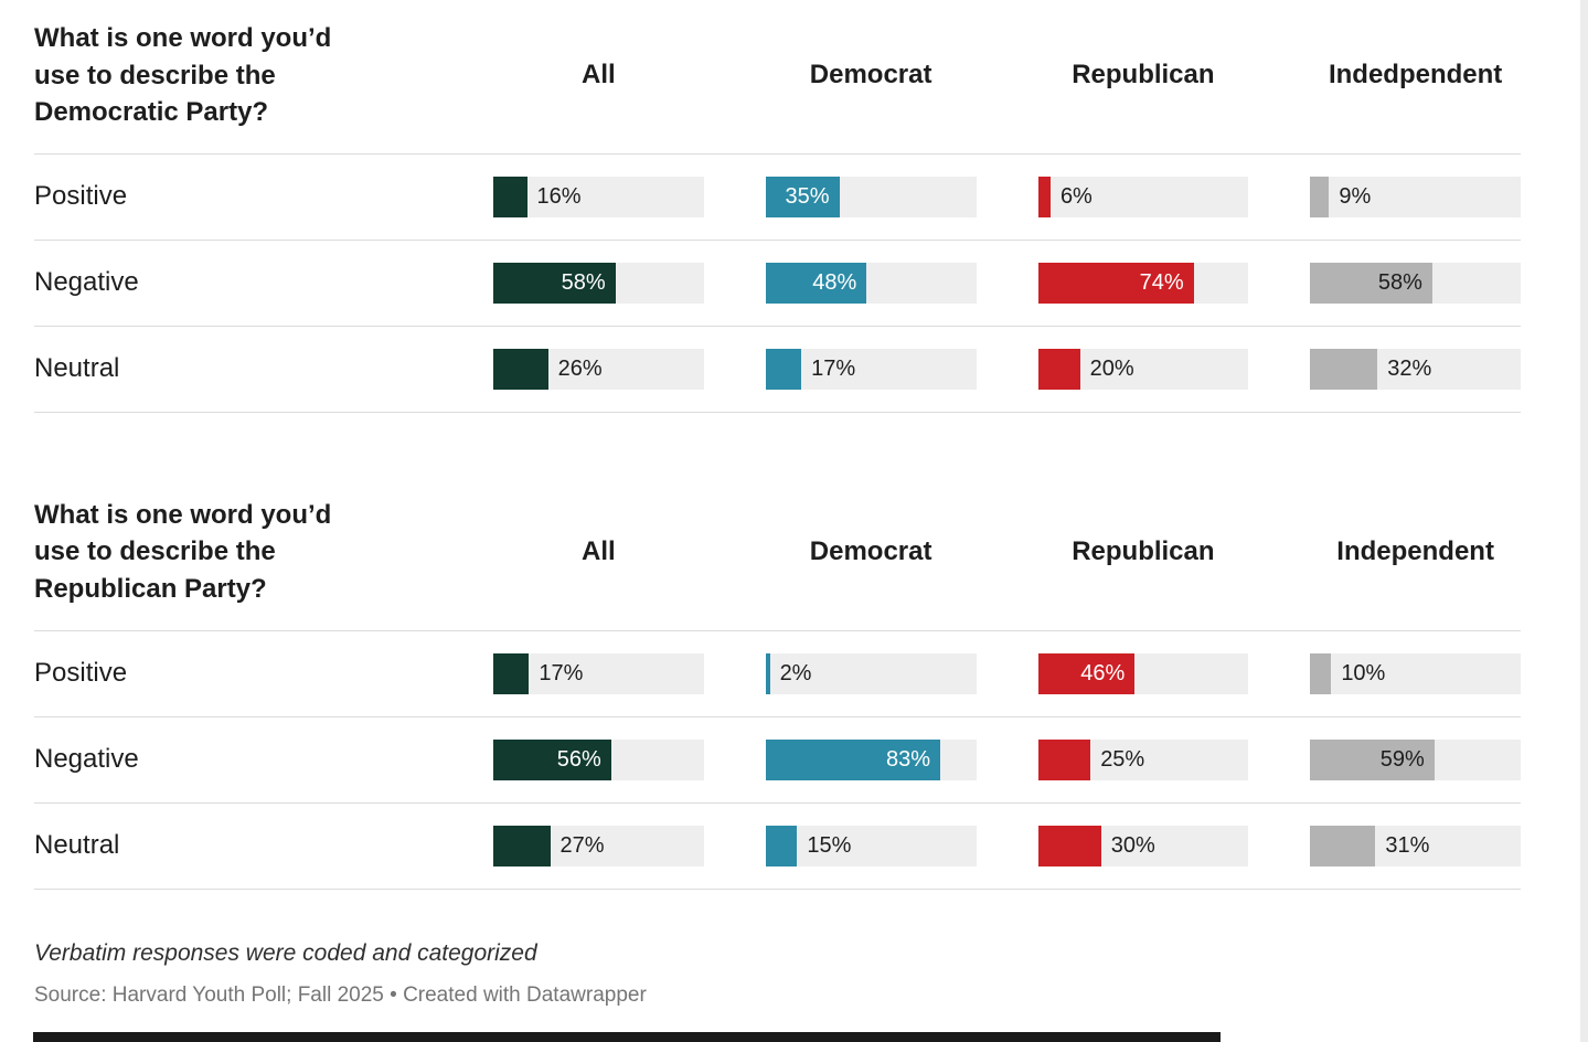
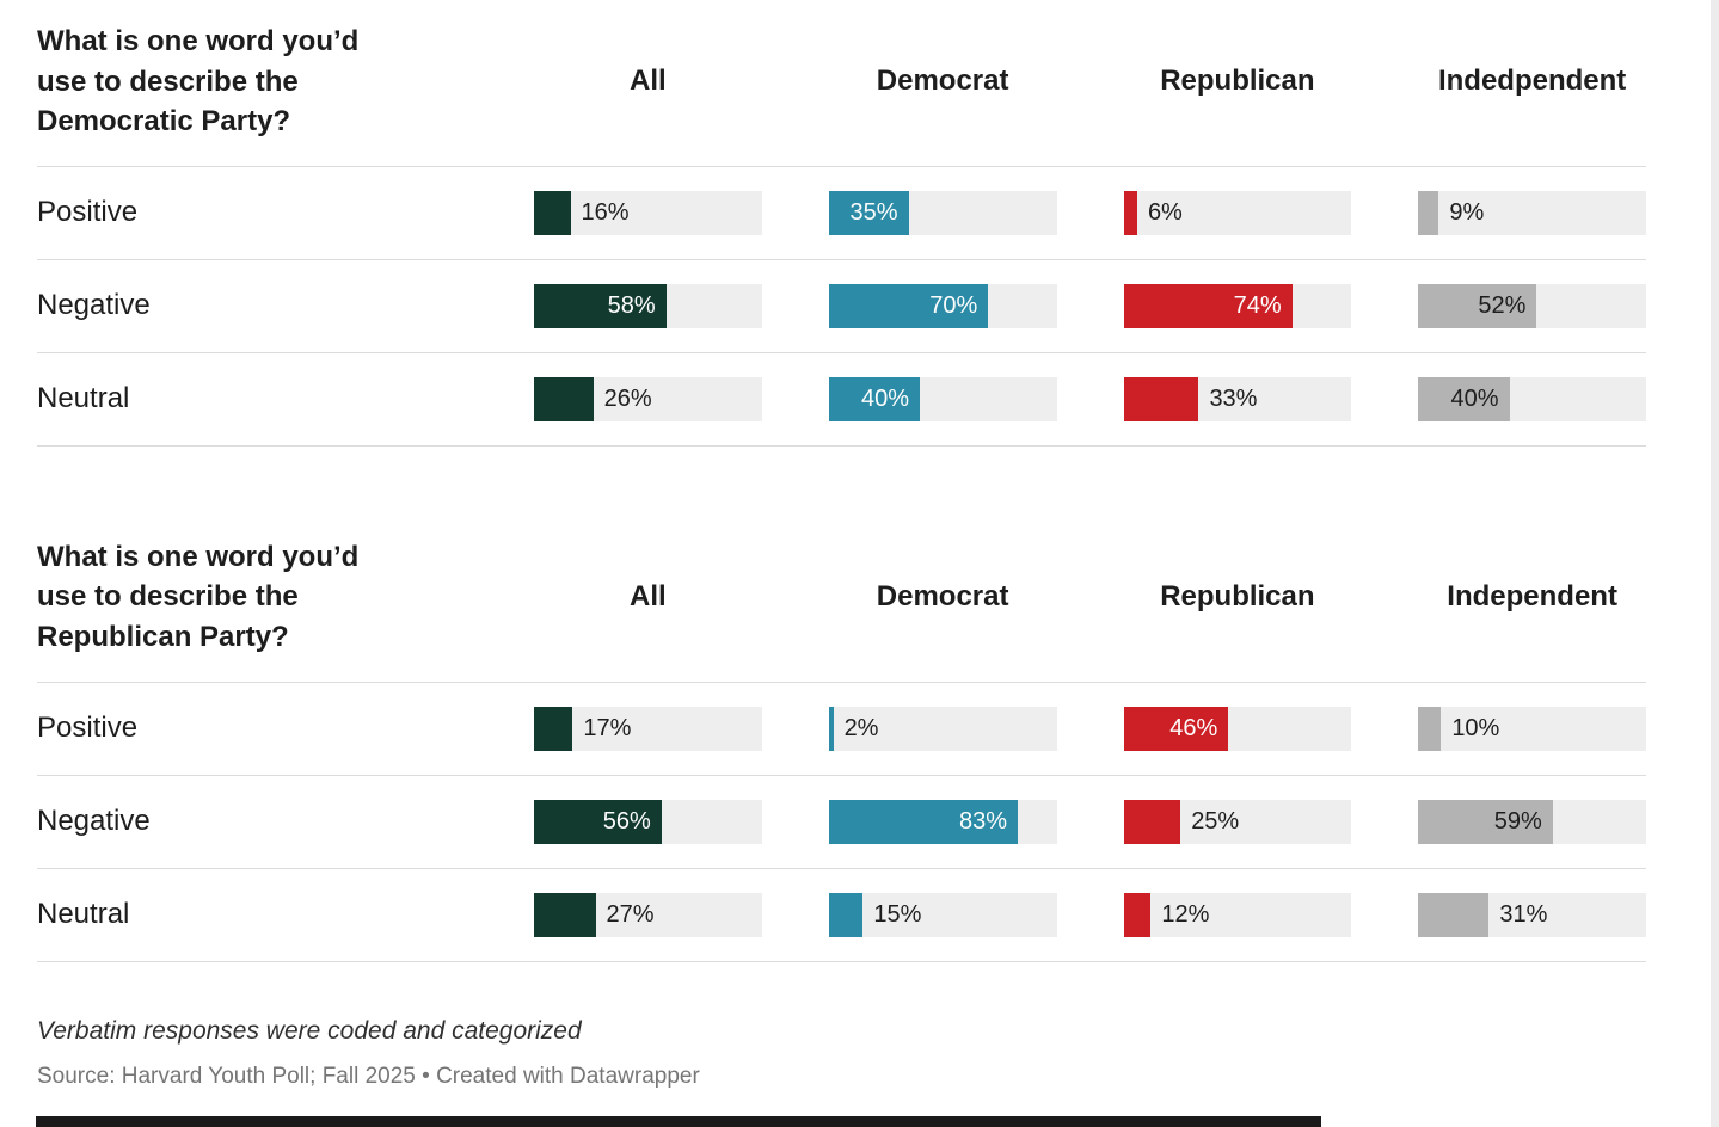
What is one word you’d use to describe the Democratic Party?/Democrat/Negative: 48% -> 70%
What is one word you’d use to describe the Democratic Party?/Indedpendent/Negative: 58% -> 52%
What is one word you’d use to describe the Democratic Party?/Democrat/Neutral: 17% -> 40%
What is one word you’d use to describe the Democratic Party?/Republican/Neutral: 20% -> 33%
What is one word you’d use to describe the Democratic Party?/Indedpendent/Neutral: 32% -> 40%
What is one word you’d use to describe the Republican Party?/Republican/Neutral: 30% -> 12%
